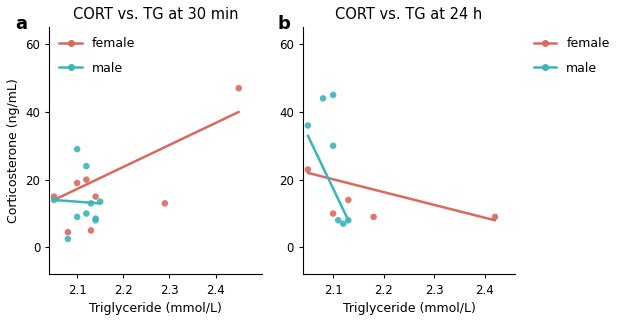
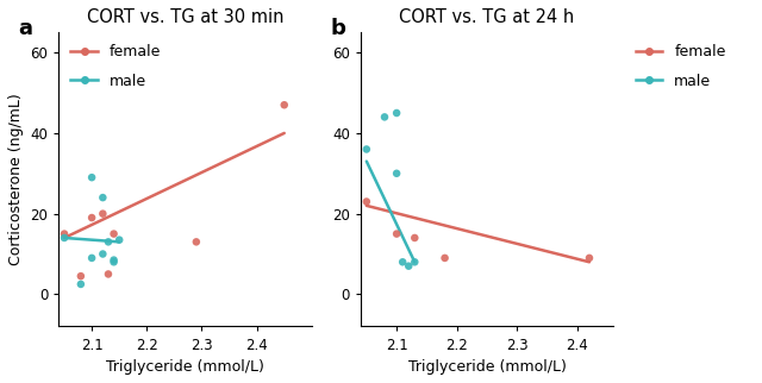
CORT vs. TG at 24 h/female/2.1: 10 -> 15
